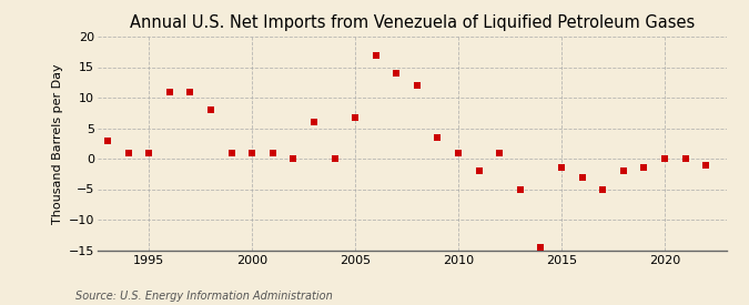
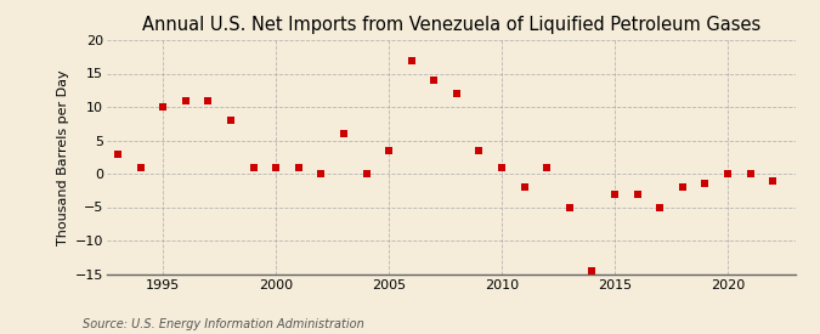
1995: 1.0 -> 10.0
2005: 6.8 -> 3.5
2015: -1.4 -> -3.0
